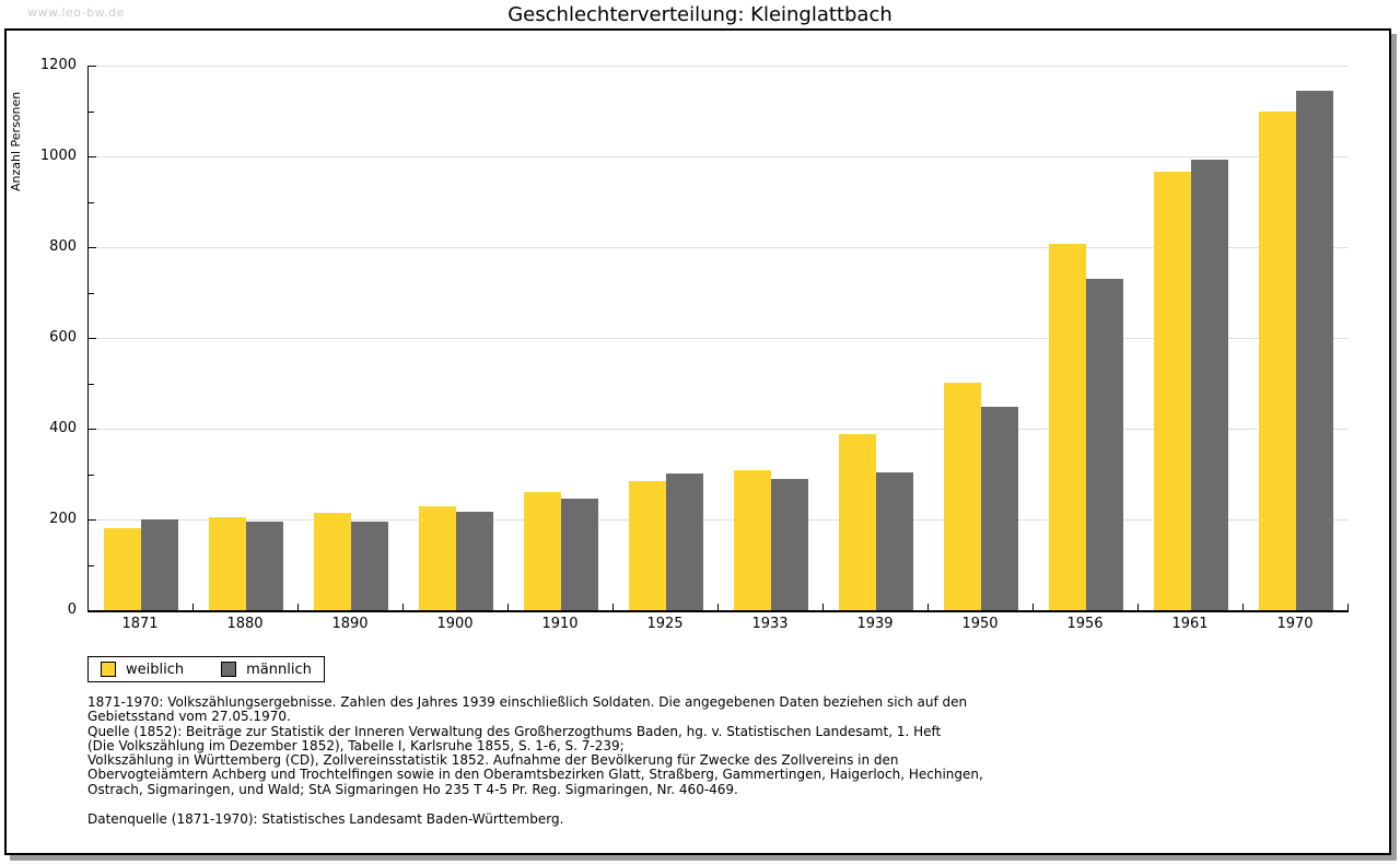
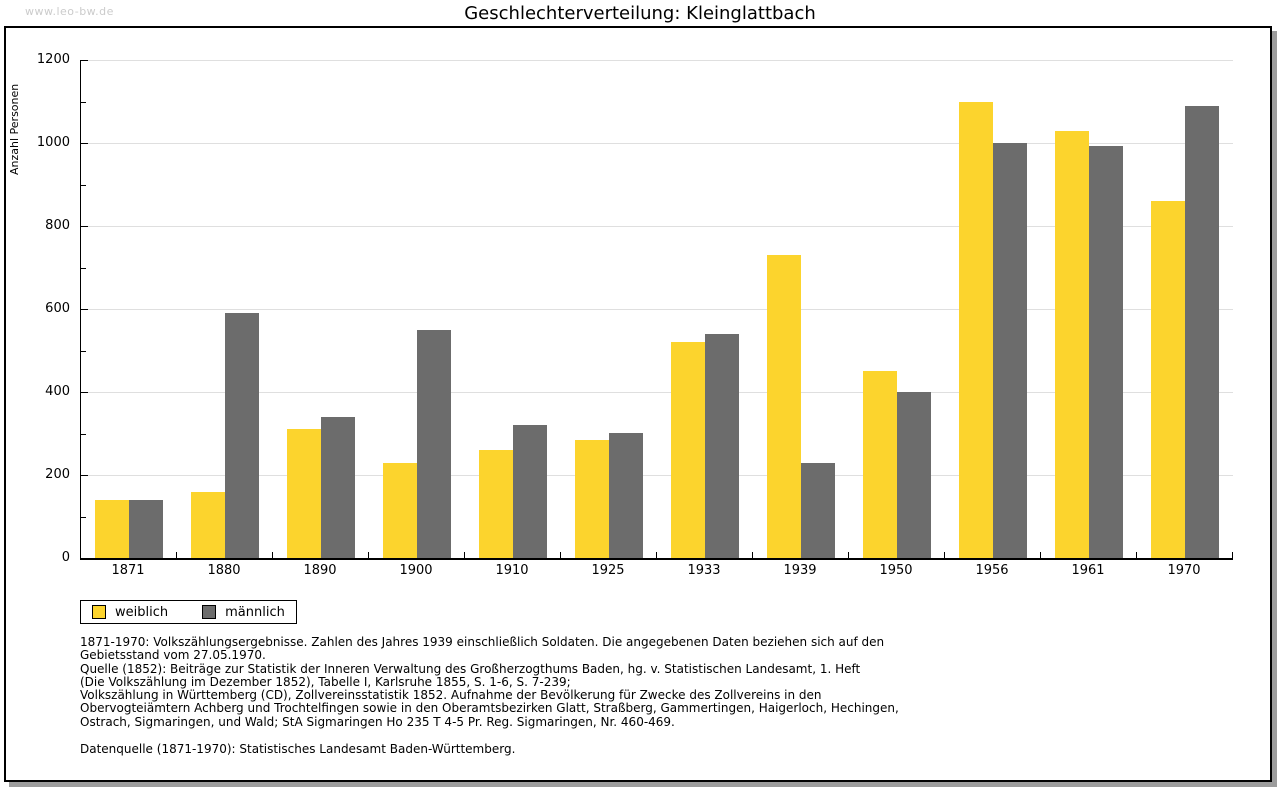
weiblich/1871: 180 -> 140
männlich/1871: 200 -> 140
weiblich/1880: 200 -> 160
männlich/1880: 200 -> 590
weiblich/1890: 220 -> 310
männlich/1890: 200 -> 340
männlich/1900: 220 -> 550
männlich/1910: 240 -> 320
weiblich/1933: 310 -> 520
männlich/1933: 290 -> 540
weiblich/1939: 390 -> 730
männlich/1939: 300 -> 230
weiblich/1950: 500 -> 450
männlich/1950: 450 -> 400
weiblich/1956: 810 -> 1100
männlich/1956: 730 -> 1000
weiblich/1961: 970 -> 1030
weiblich/1970: 1100 -> 860
männlich/1970: 1140 -> 1090
